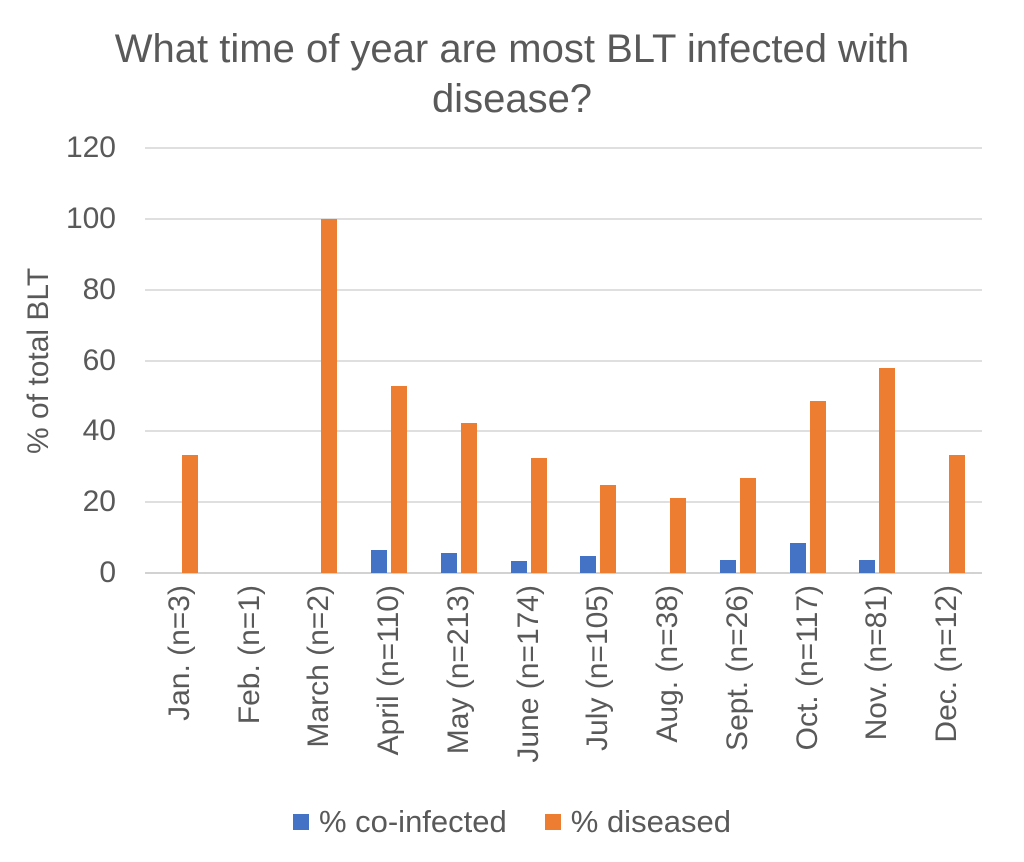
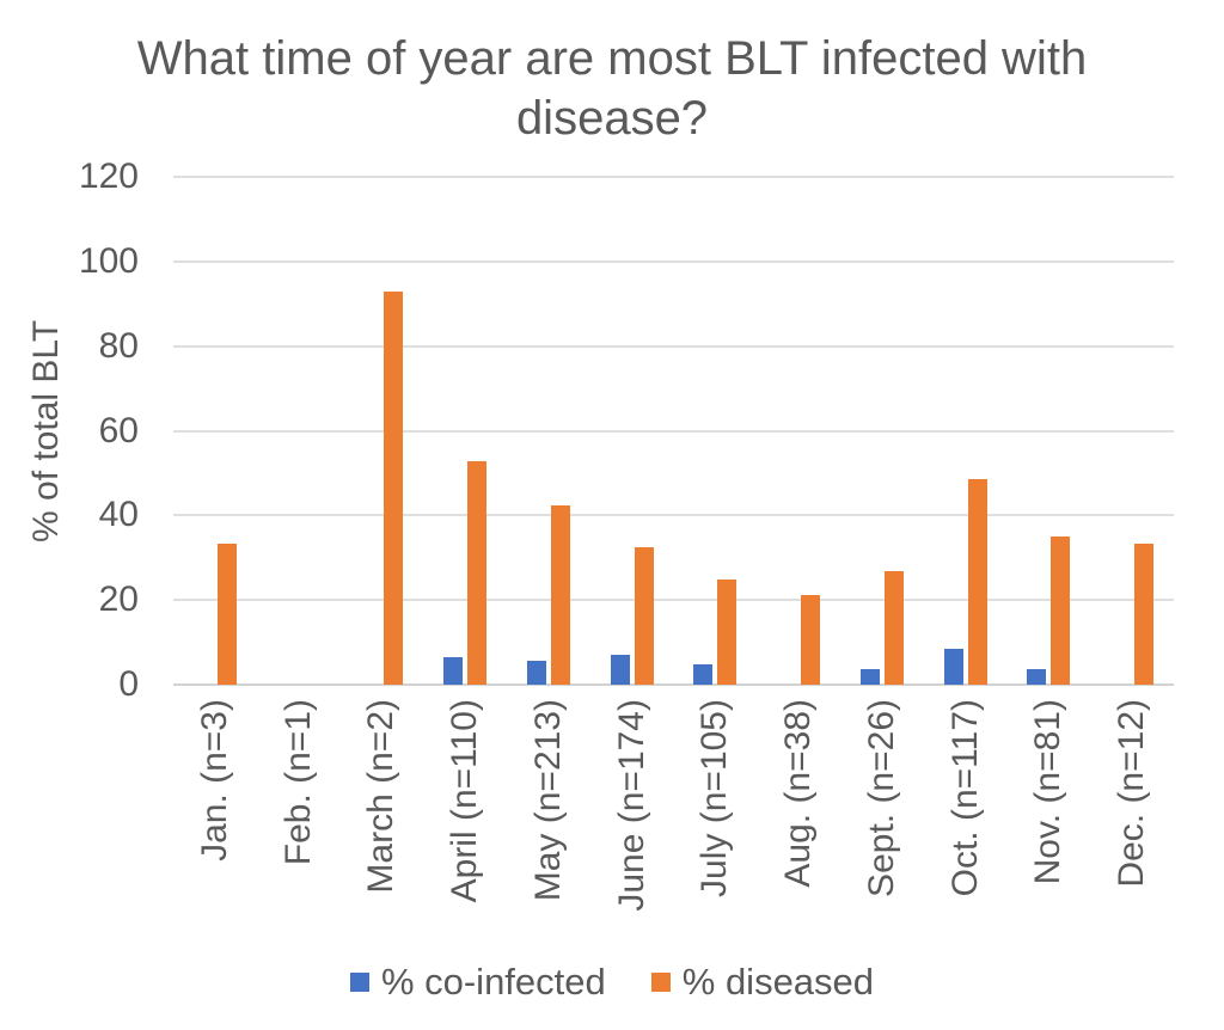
% diseased/March (n=2): 100 -> 93
% co-infected/June (n=174): 3 -> 7
% diseased/Nov. (n=81): 58 -> 35
